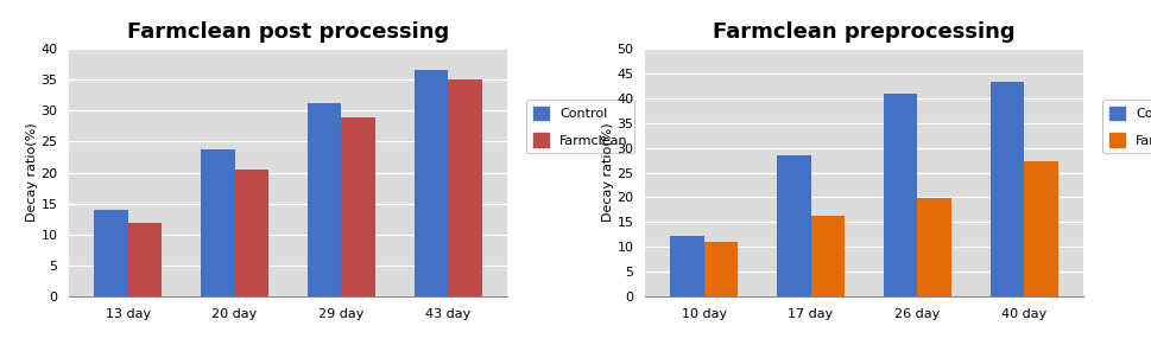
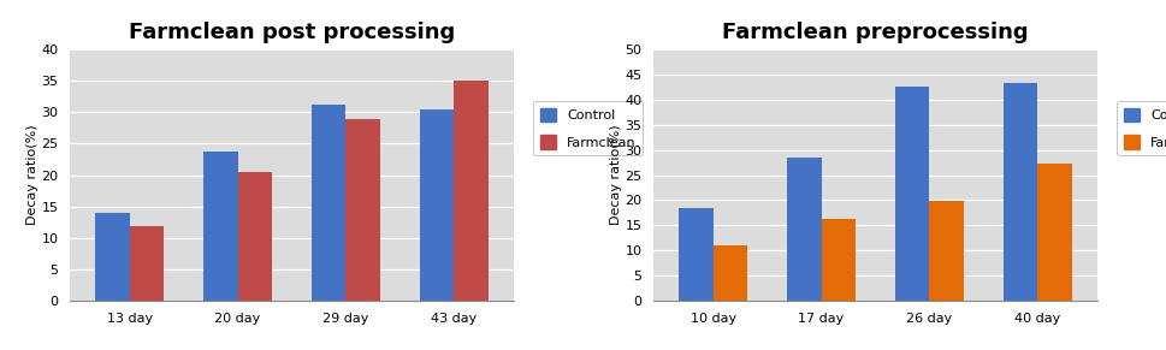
Farmclean post processing/Control/43 day: 36.5 -> 30.4
Farmclean preprocessing/Control/10 day: 12.2 -> 18.5
Farmclean preprocessing/Control/26 day: 40.8 -> 42.5
